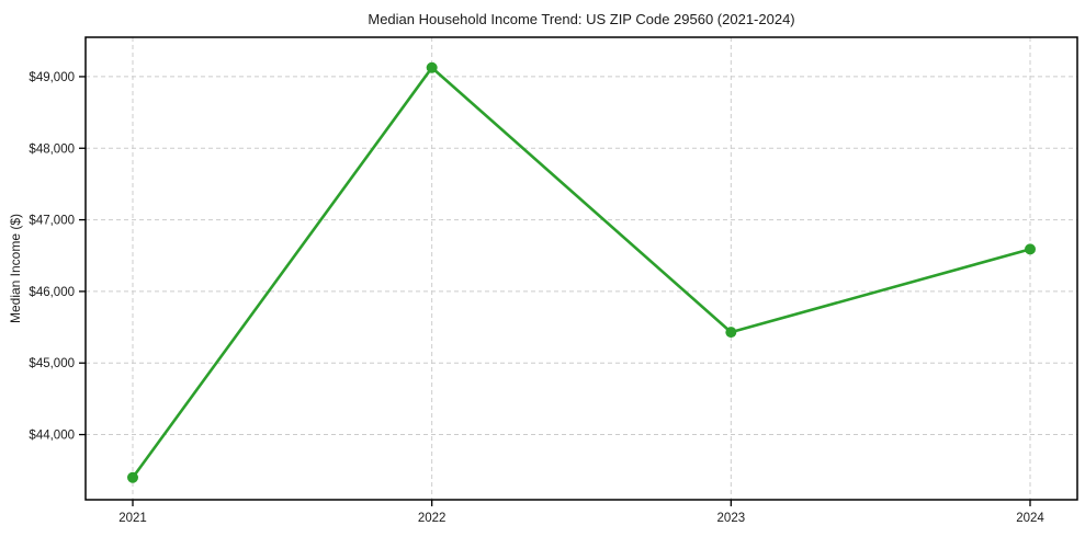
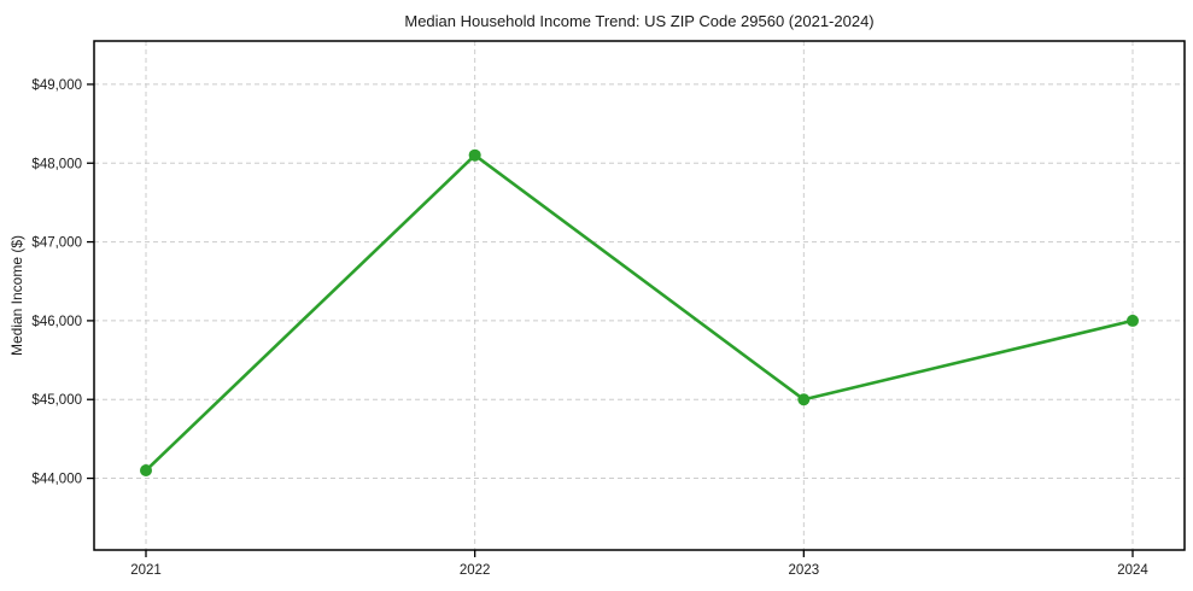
2021: $43400 -> $44100
2022: $49100 -> $48100
2023: $45400 -> $45000
2024: $46600 -> $46000
